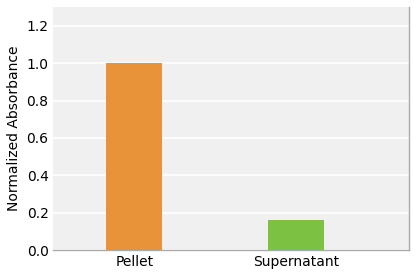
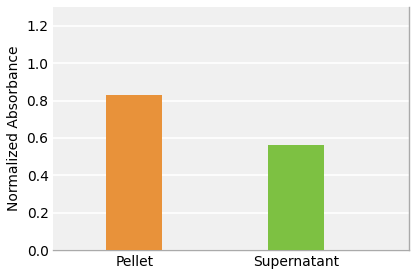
Pellet: 1.00 -> 0.83
Supernatant: 0.16 -> 0.56
